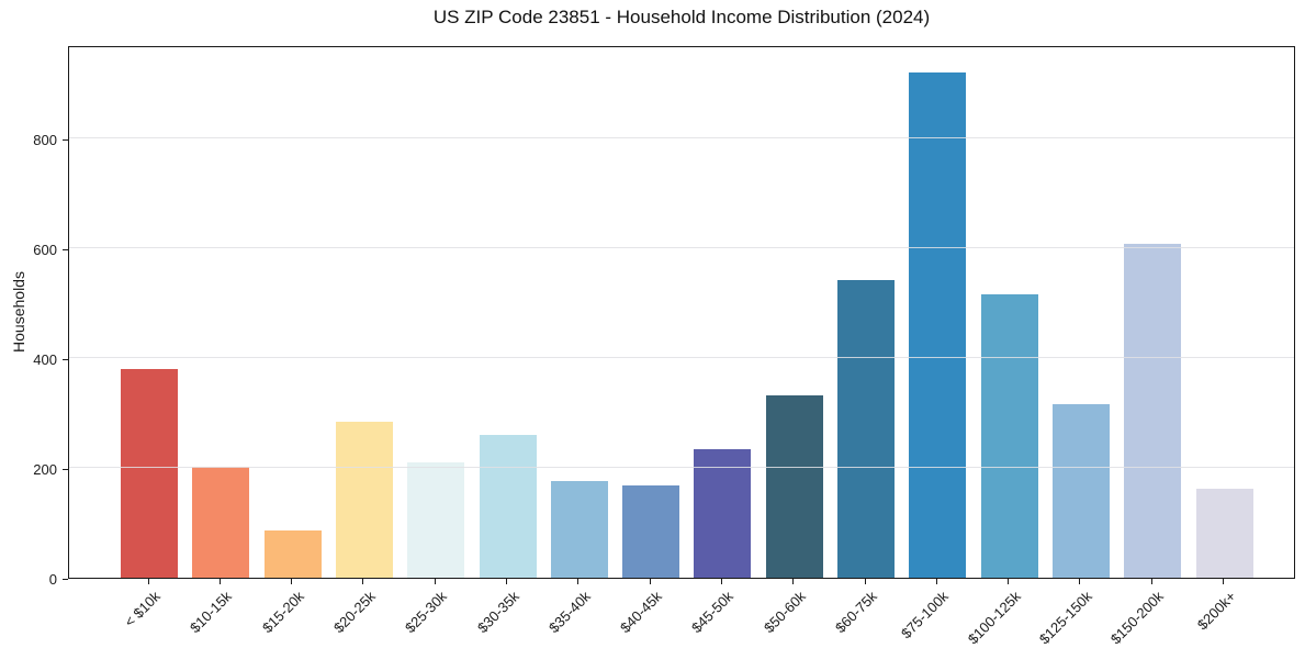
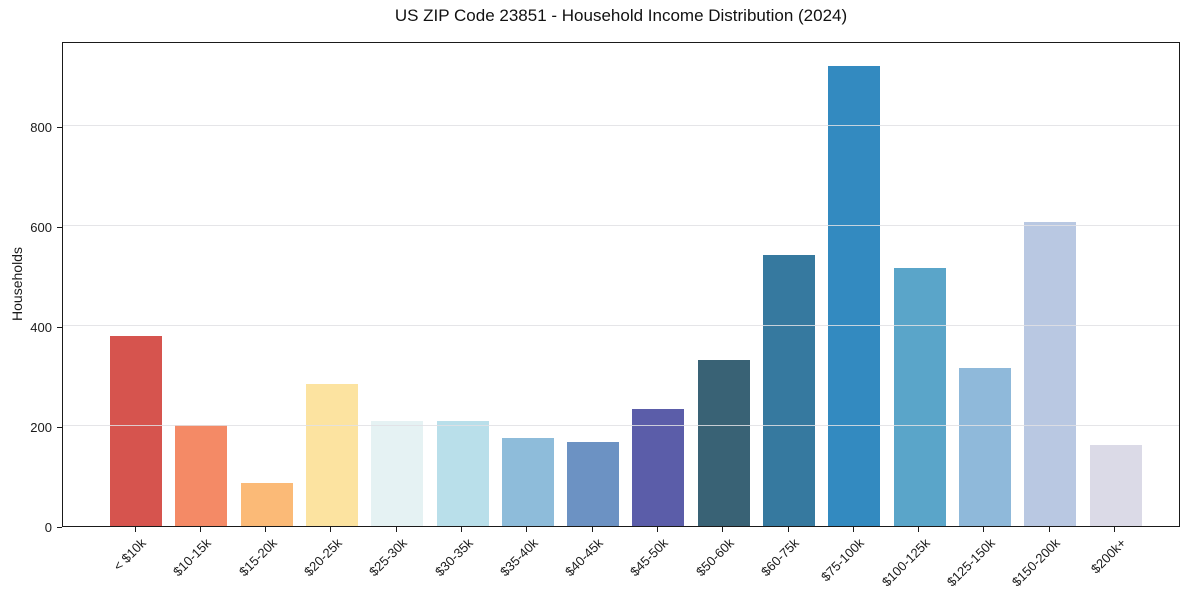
$30-35k: 260 -> 210
